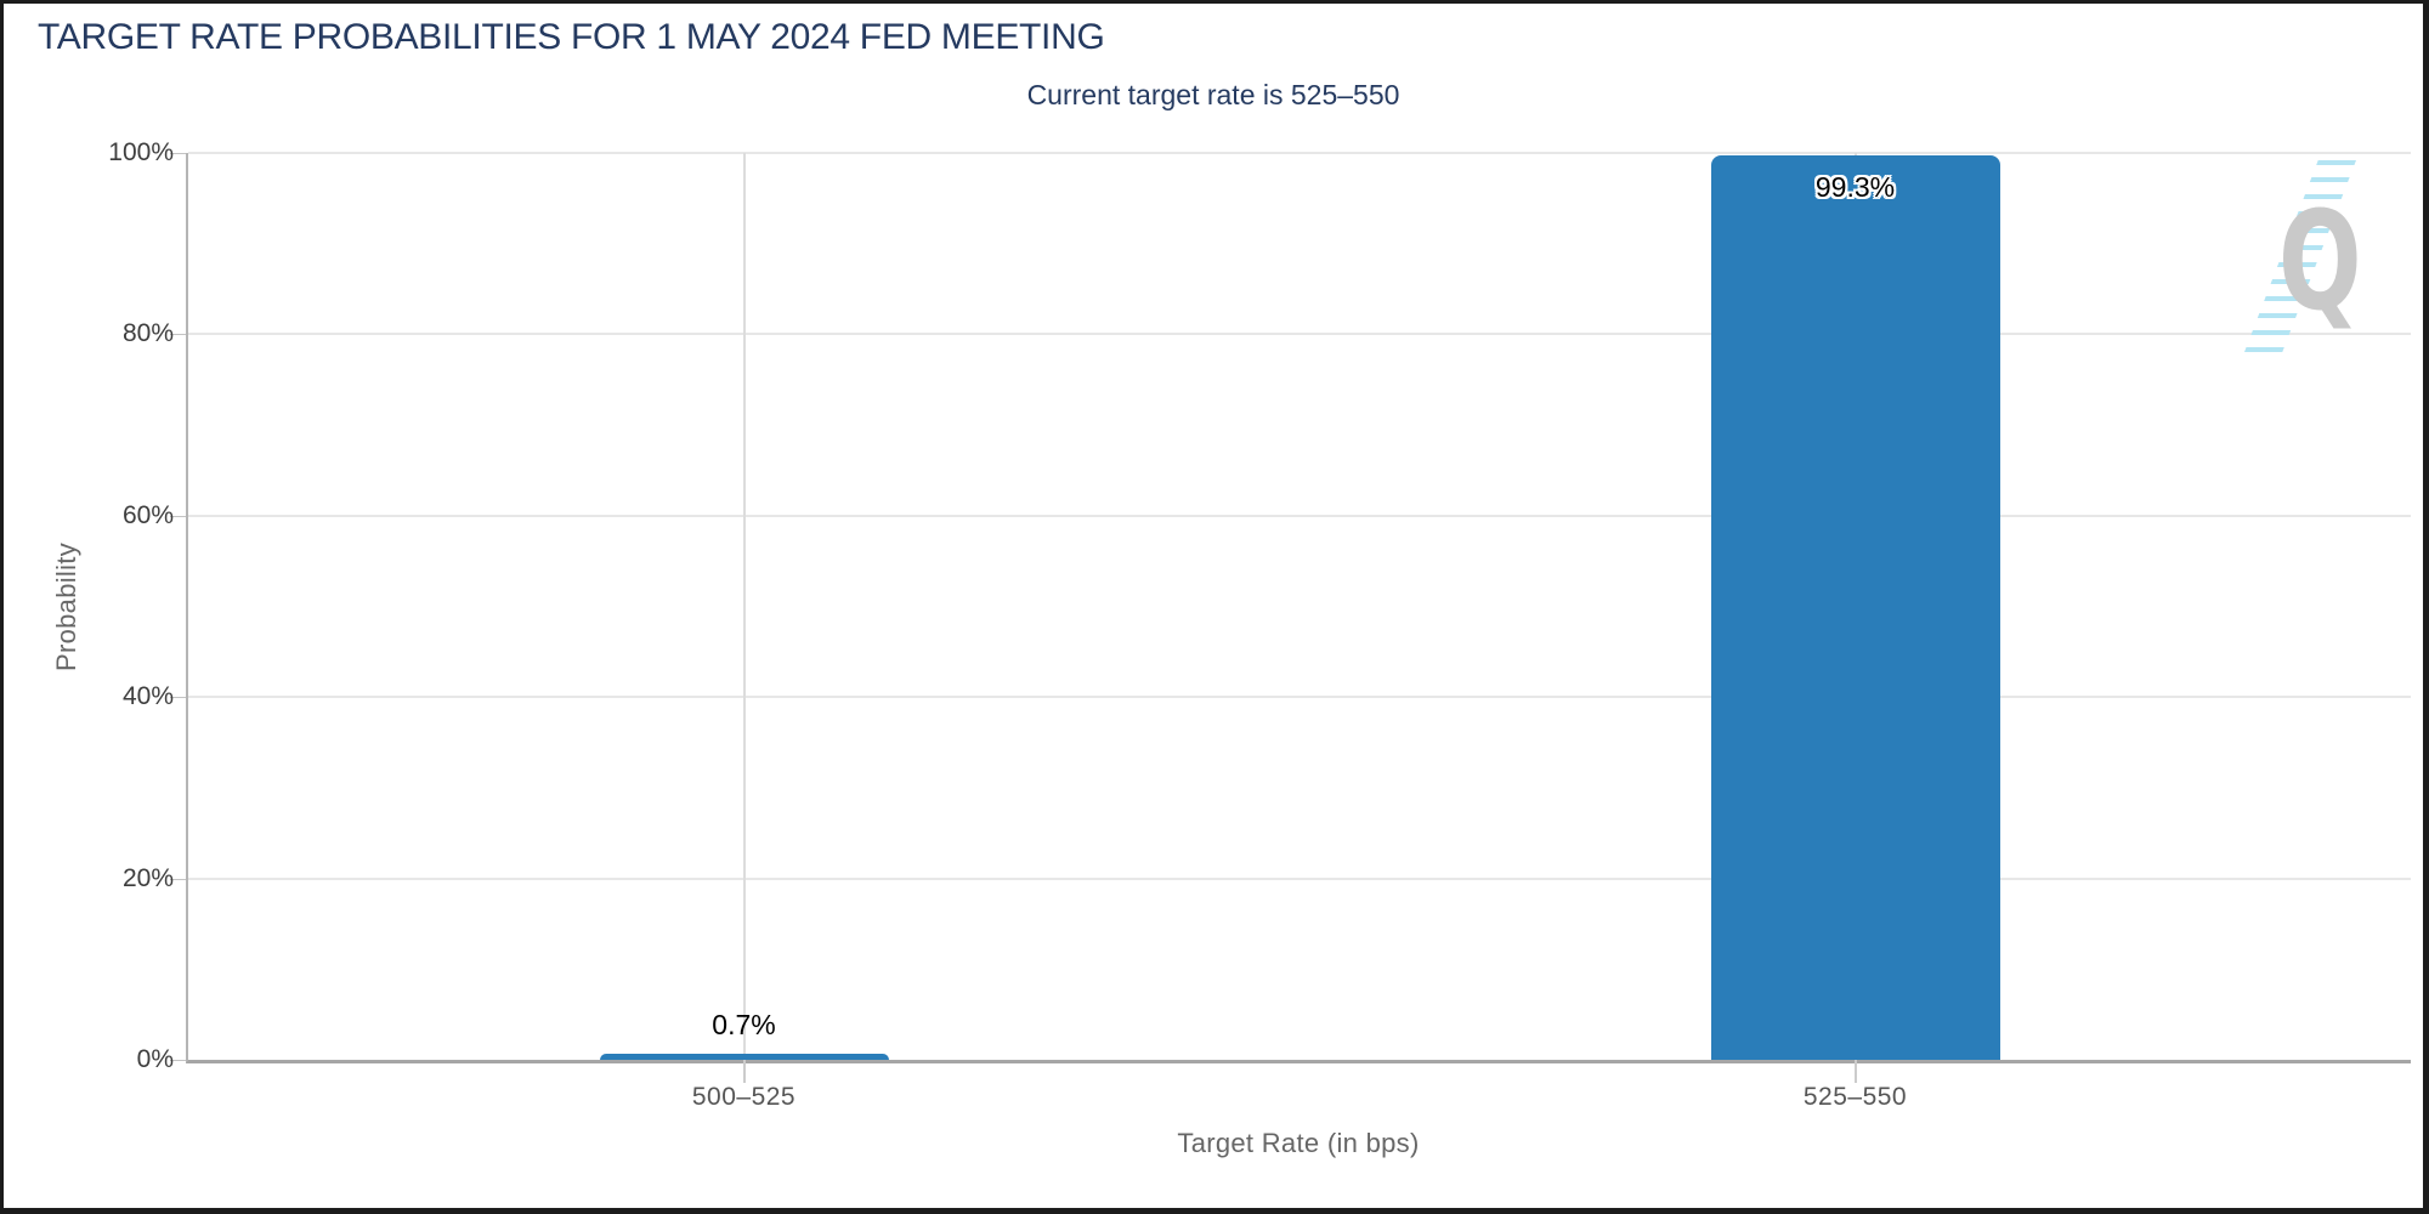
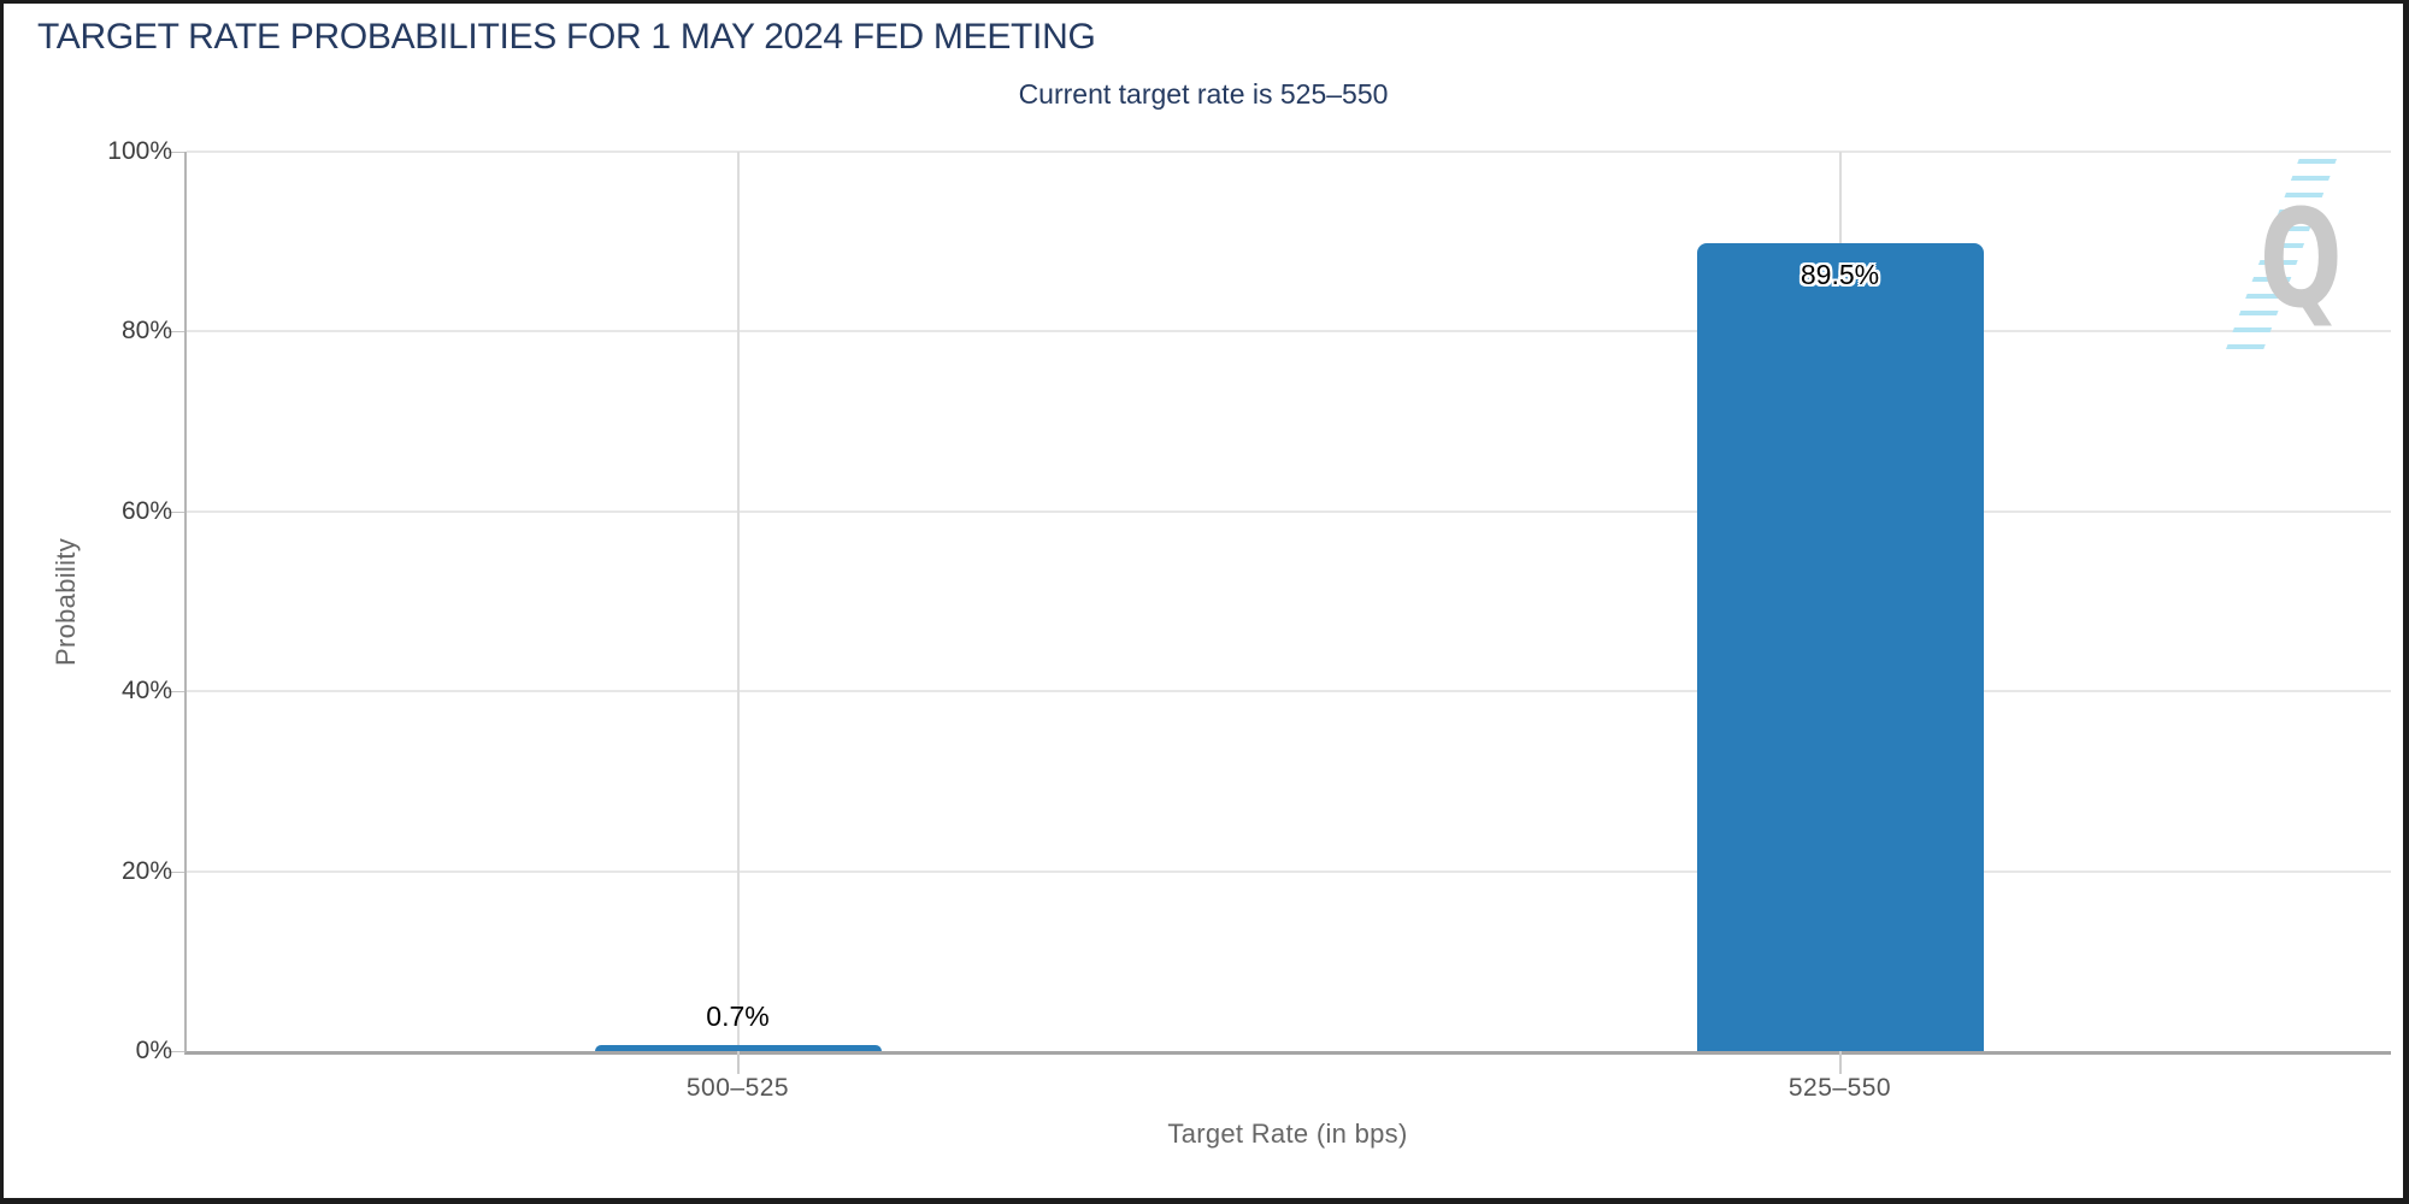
525–550: 99.3% -> 89.5%
